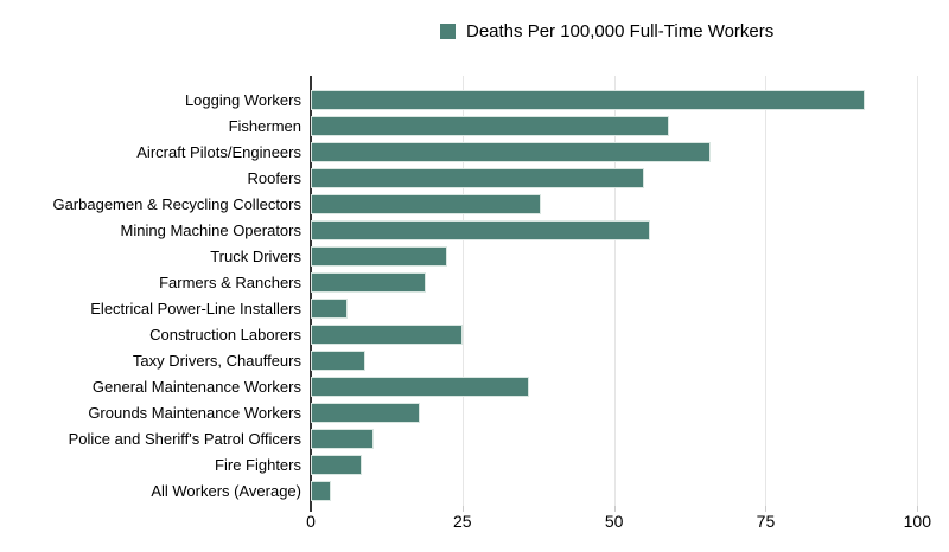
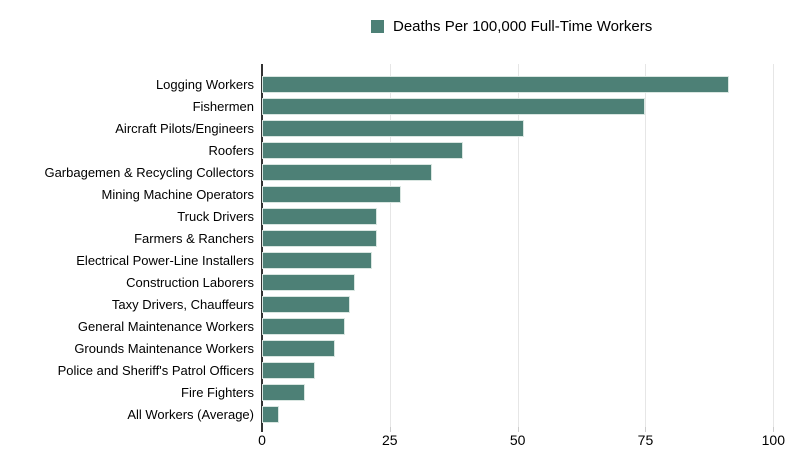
Fishermen: 59 -> 75
Aircraft Pilots/Engineers: 66 -> 51
Roofers: 55 -> 39
Garbagemen & Recycling Collectors: 38 -> 33
Mining Machine Operators: 56 -> 27
Farmers & Ranchers: 19 -> 22
Electrical Power-Line Installers: 6 -> 22
Construction Laborers: 25 -> 18
Taxy Drivers, Chauffeurs: 9 -> 17
General Maintenance Workers: 36 -> 16
Grounds Maintenance Workers: 18 -> 14
